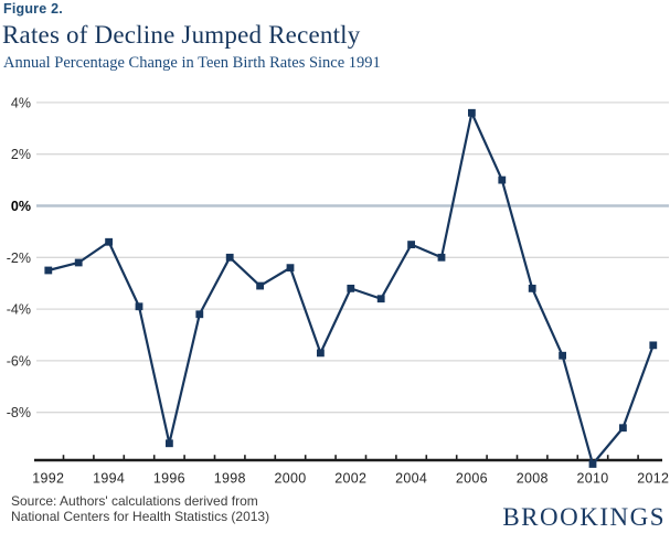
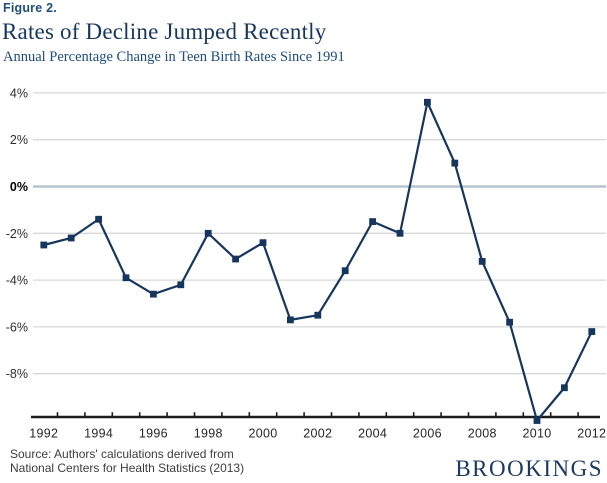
1996: -9.2% -> -4.6%
2002: -3.2% -> -5.5%
2012: -5.4% -> -6.2%
